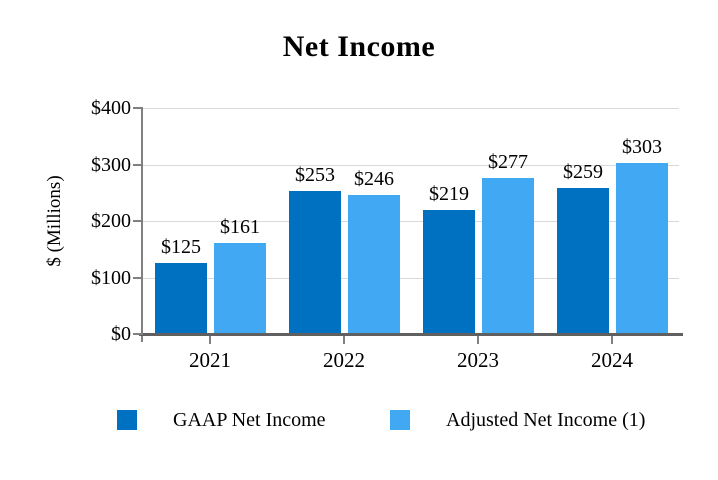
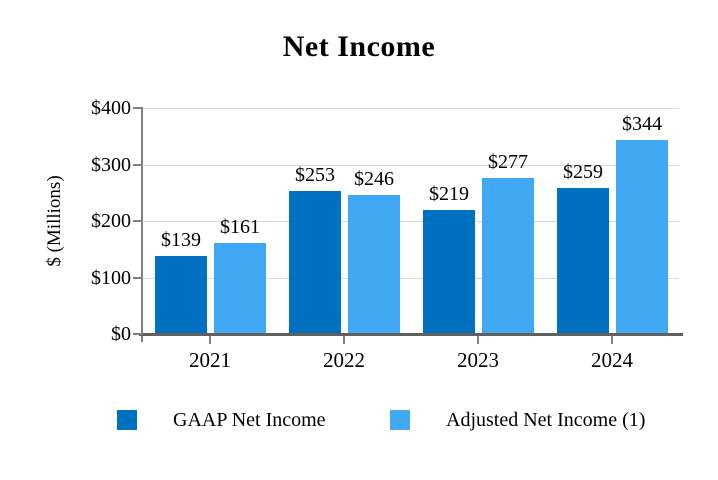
GAAP Net Income/2021: $125 -> $139
Adjusted Net Income (1)/2024: $303 -> $344
